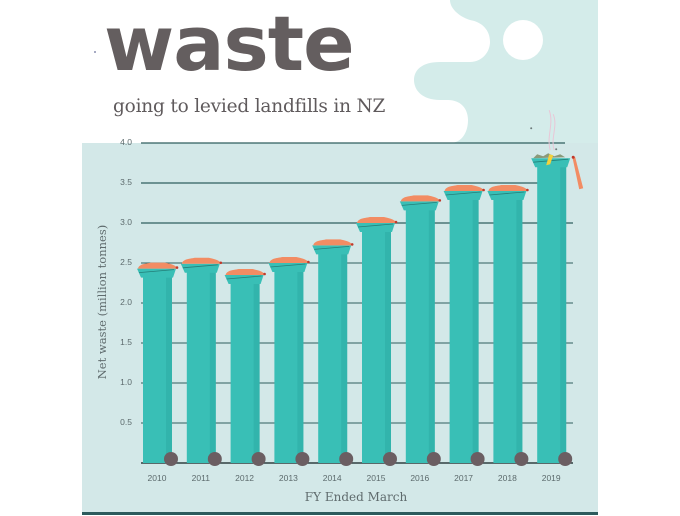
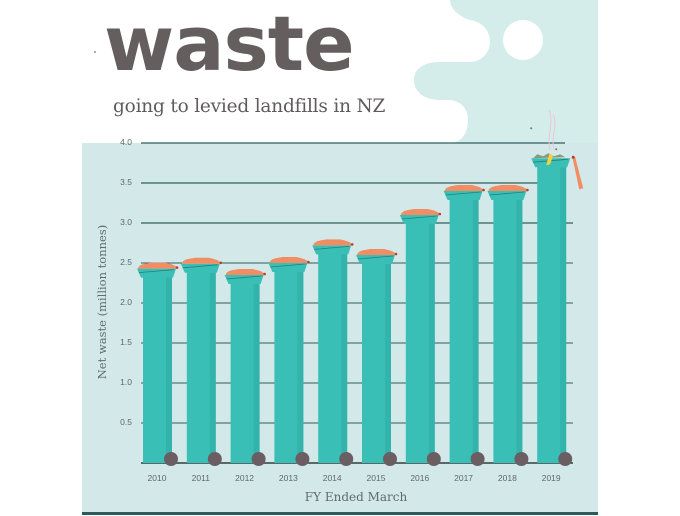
2015: 3.0 -> 2.6
2016: 3.3 -> 3.1
